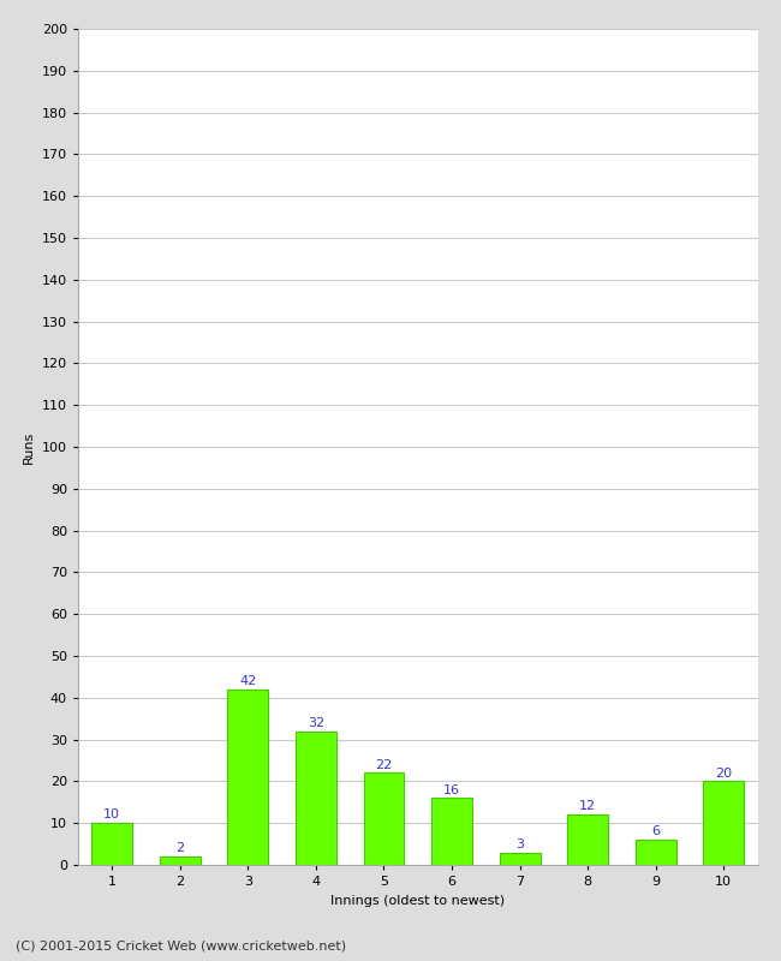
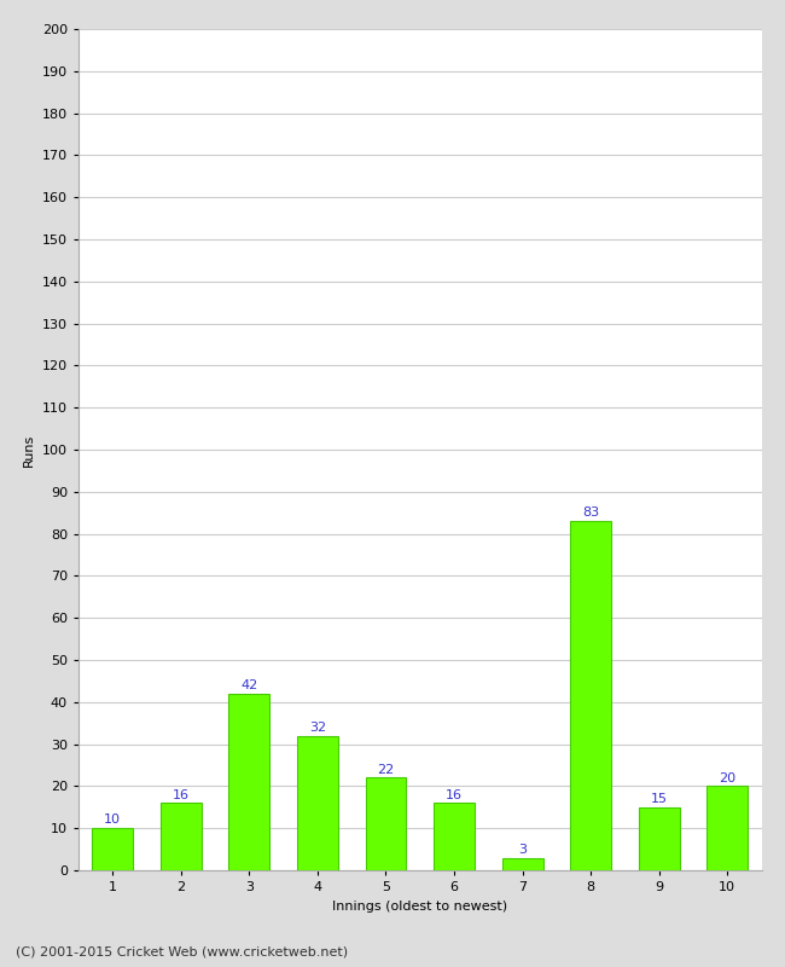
2: 2 -> 16
8: 12 -> 83
9: 6 -> 15
